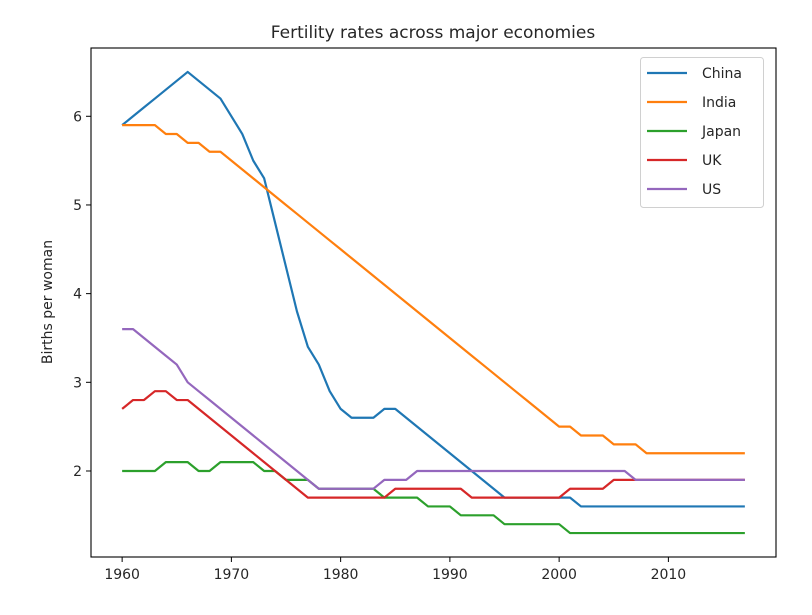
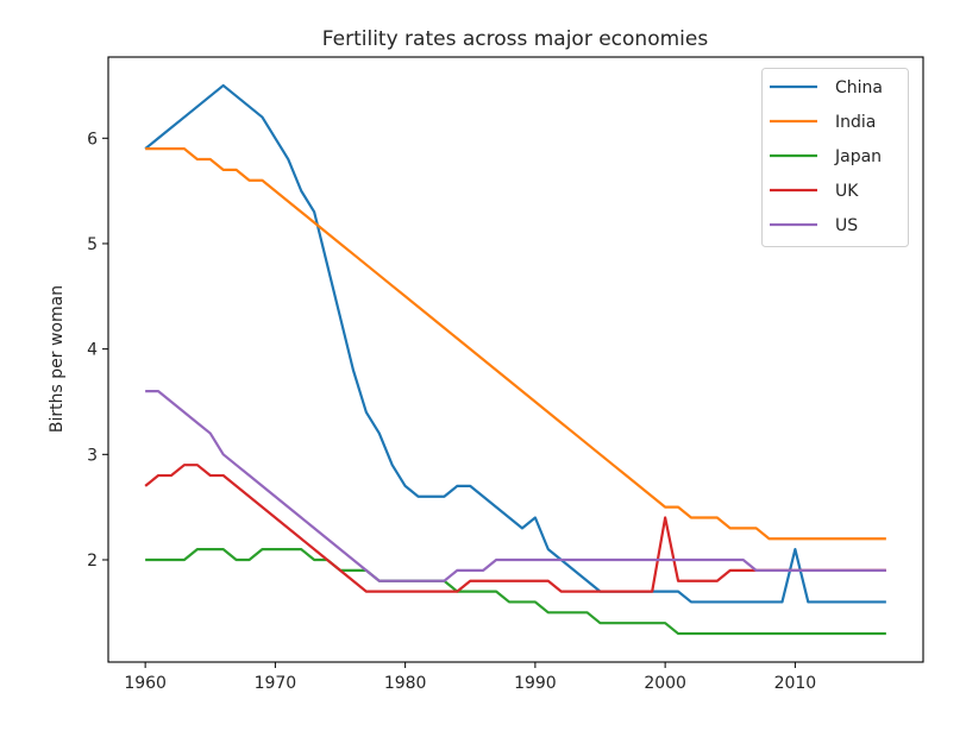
China/1990: 2.2 -> 2.4
UK/2000: 1.7 -> 2.4
China/2010: 1.6 -> 2.1
